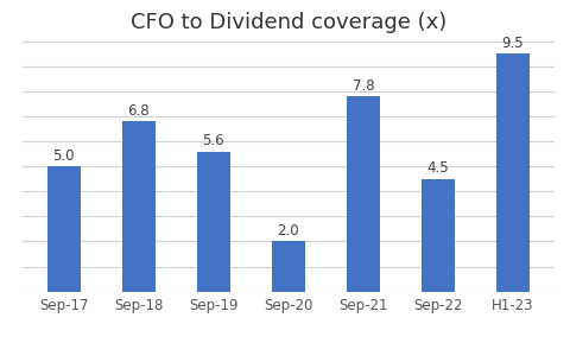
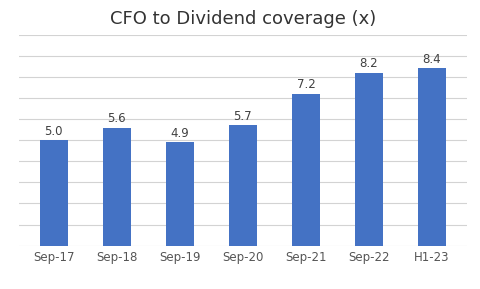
Sep-18: 6.8 -> 5.6
Sep-19: 5.6 -> 4.9
Sep-20: 2.0 -> 5.7
Sep-21: 7.8 -> 7.2
Sep-22: 4.5 -> 8.2
H1-23: 9.5 -> 8.4
